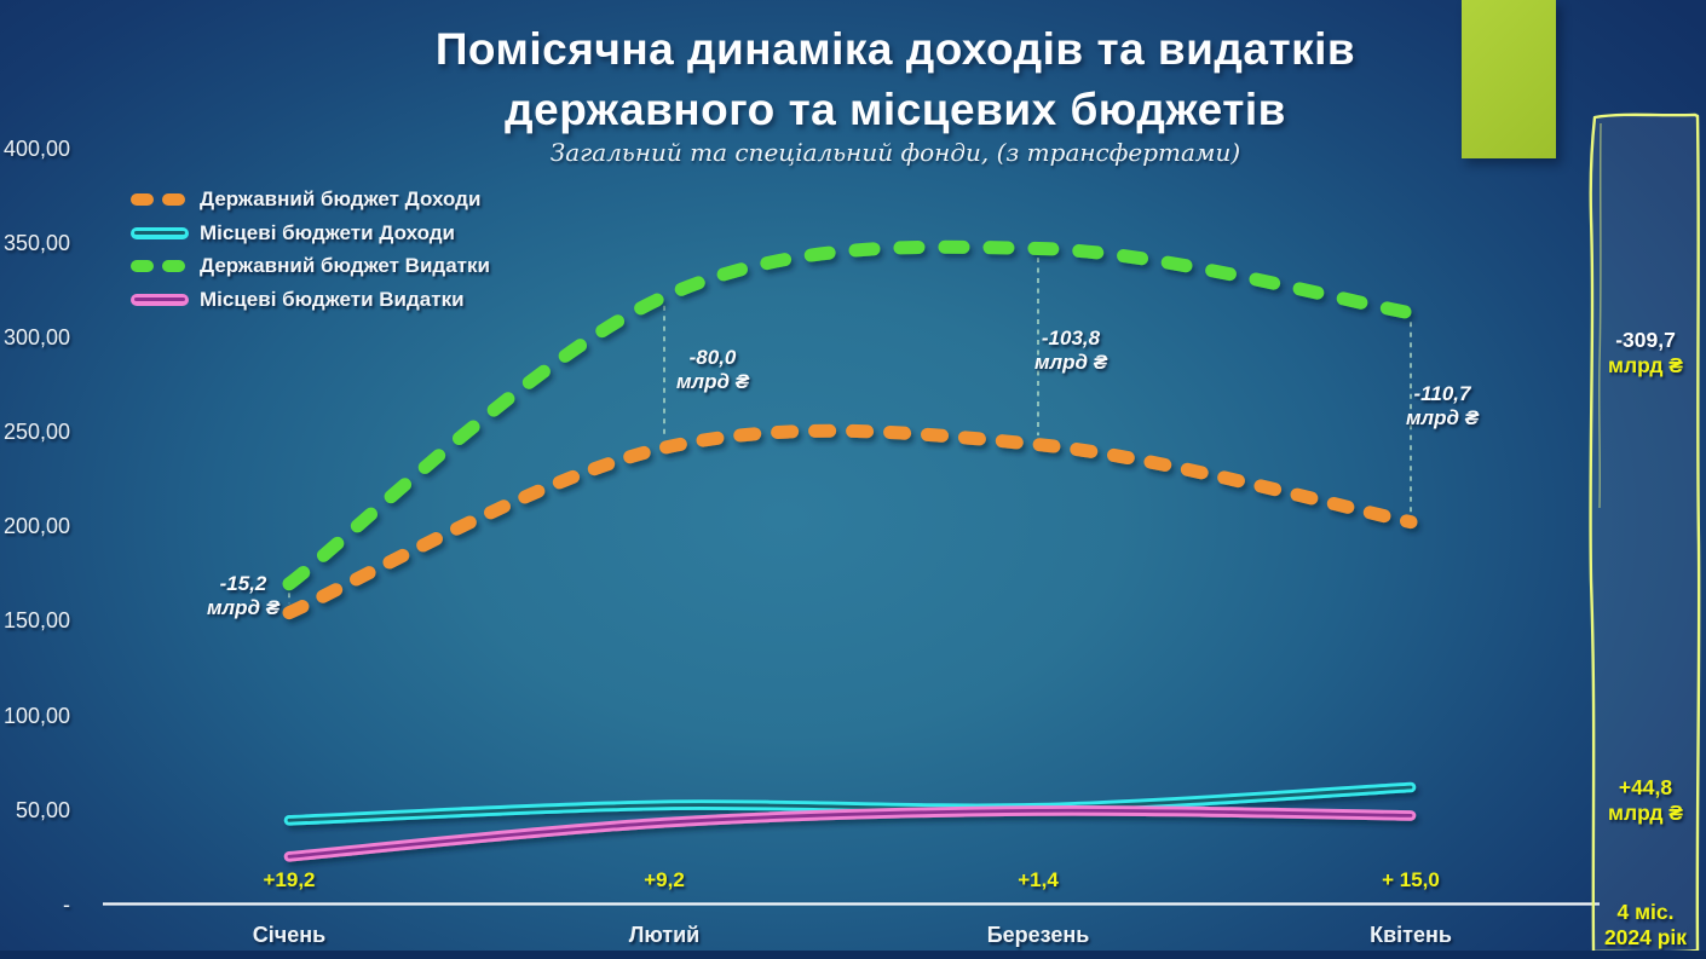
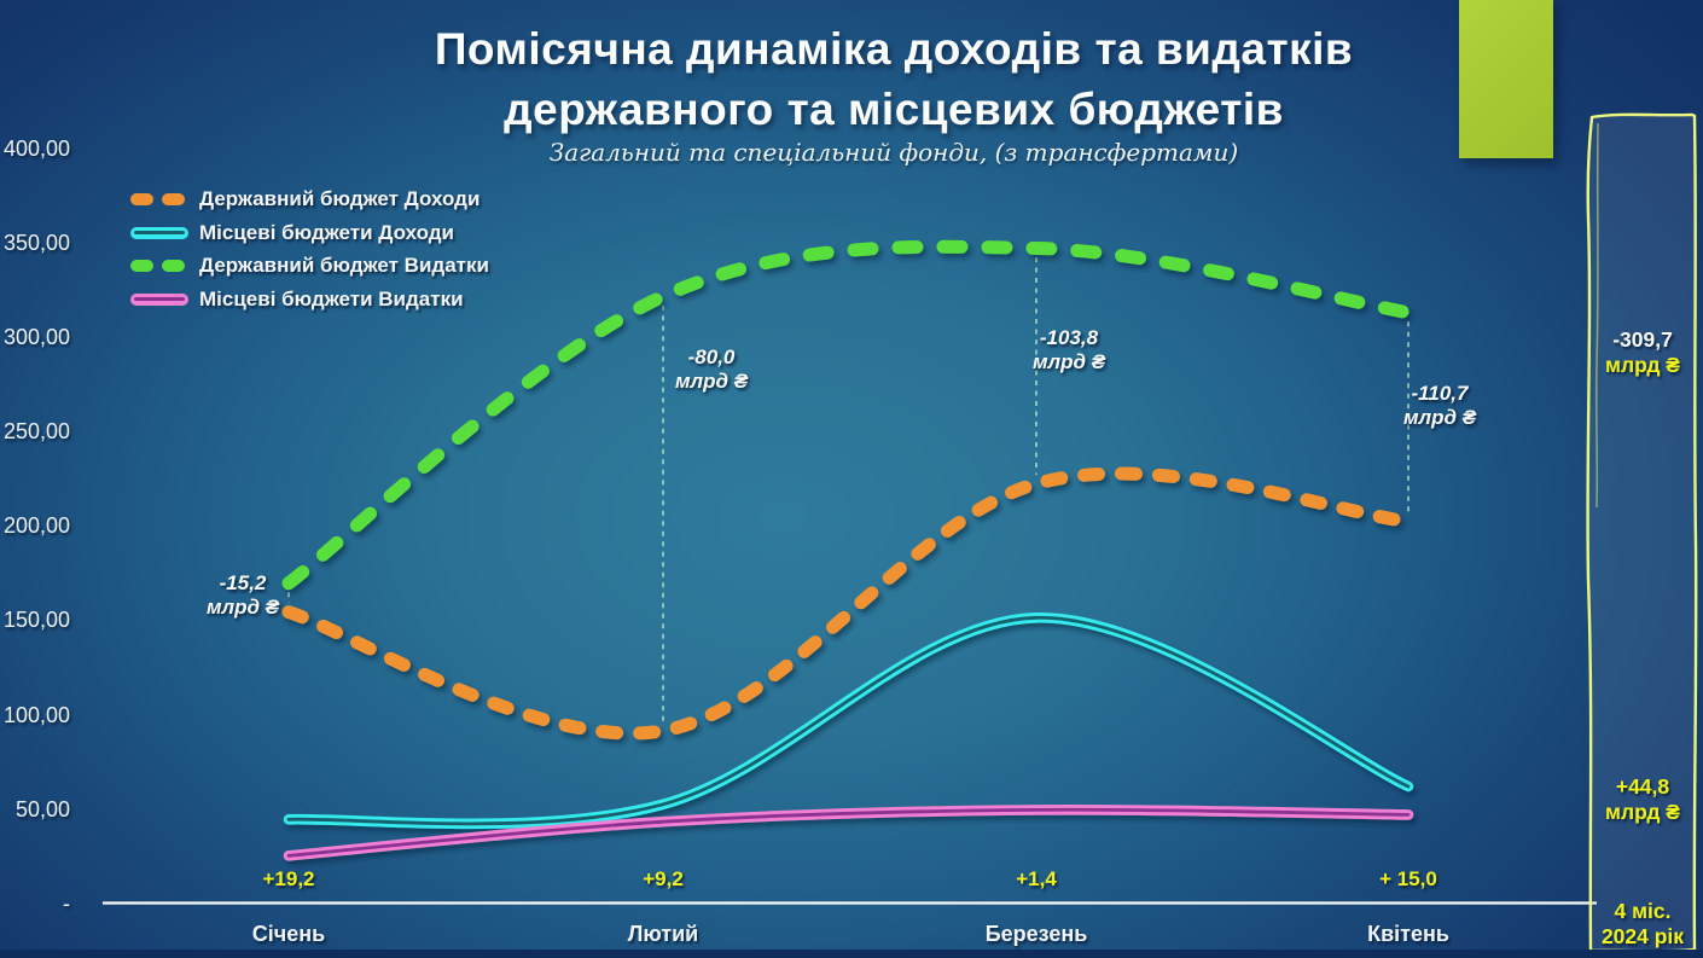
Державний бюджет Доходи/Лютий: 242 -> 92
Державний бюджет Доходи/Березень: 244 -> 223
Місцеві бюджети Доходи/Березень: 52 -> 152
